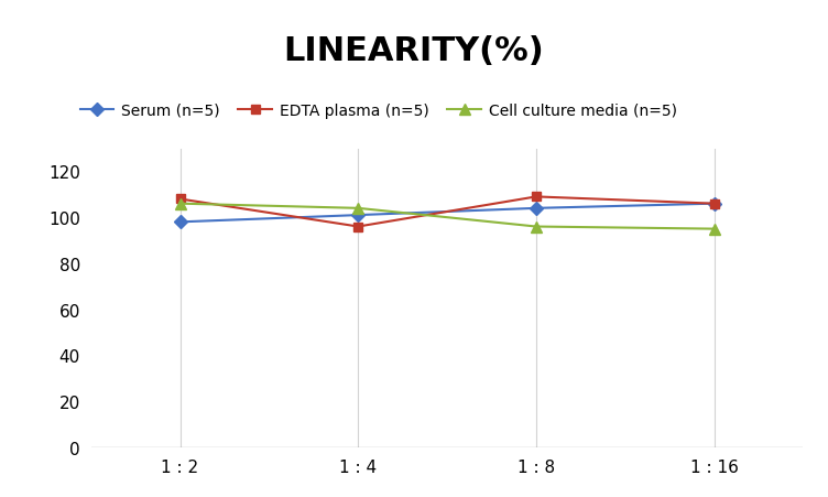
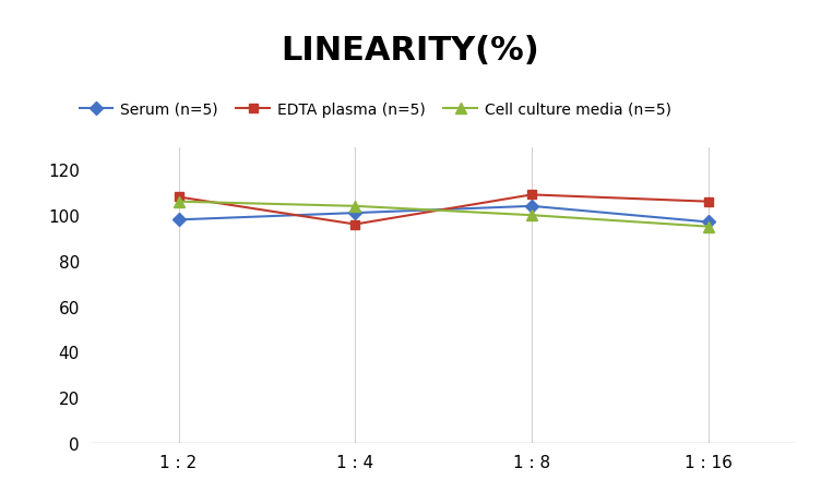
Cell culture media (n=5)/1 : 8: 96 -> 100
Serum (n=5)/1 : 16: 106 -> 97
